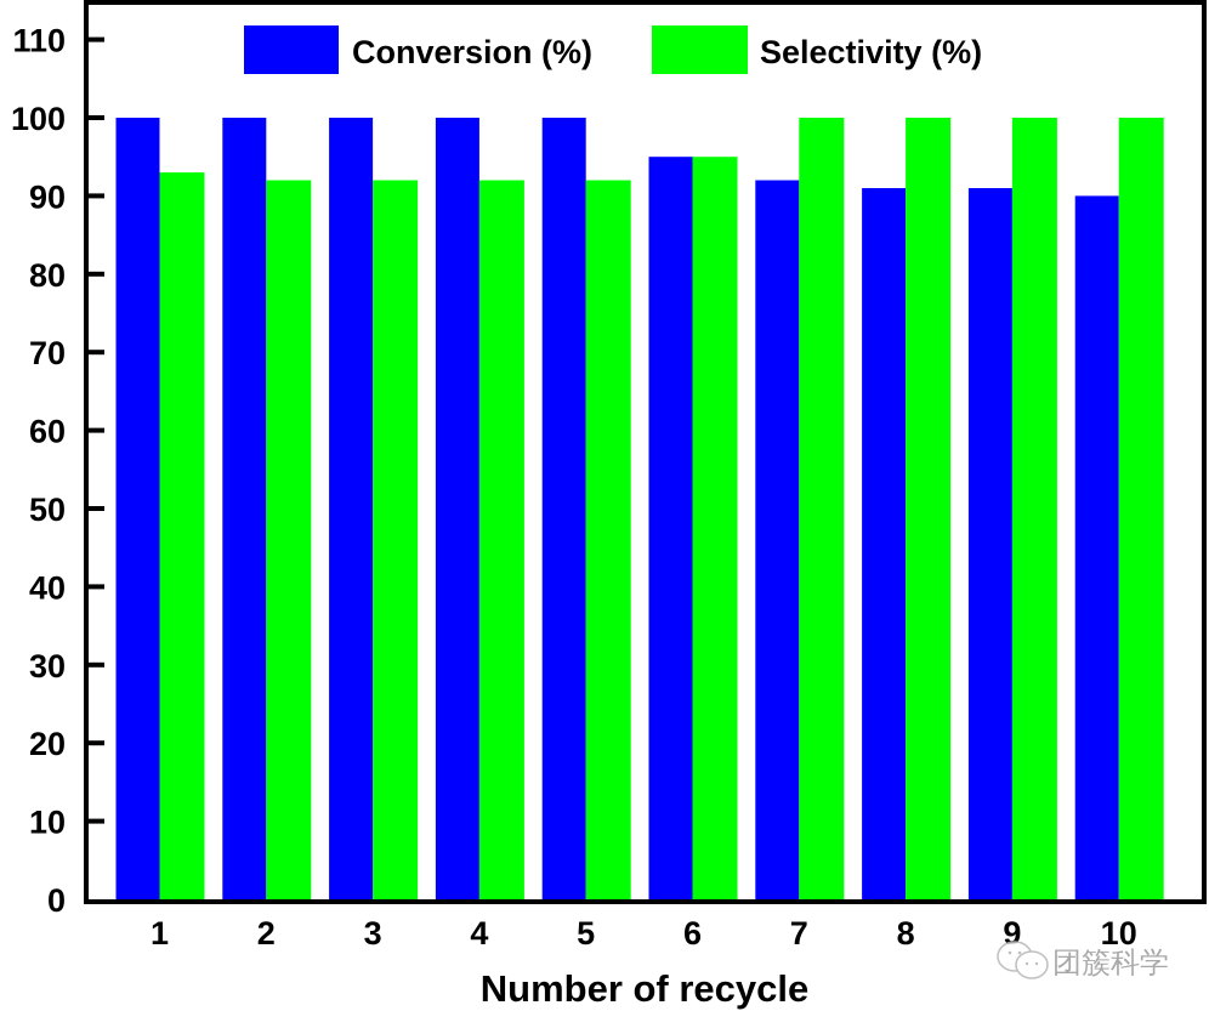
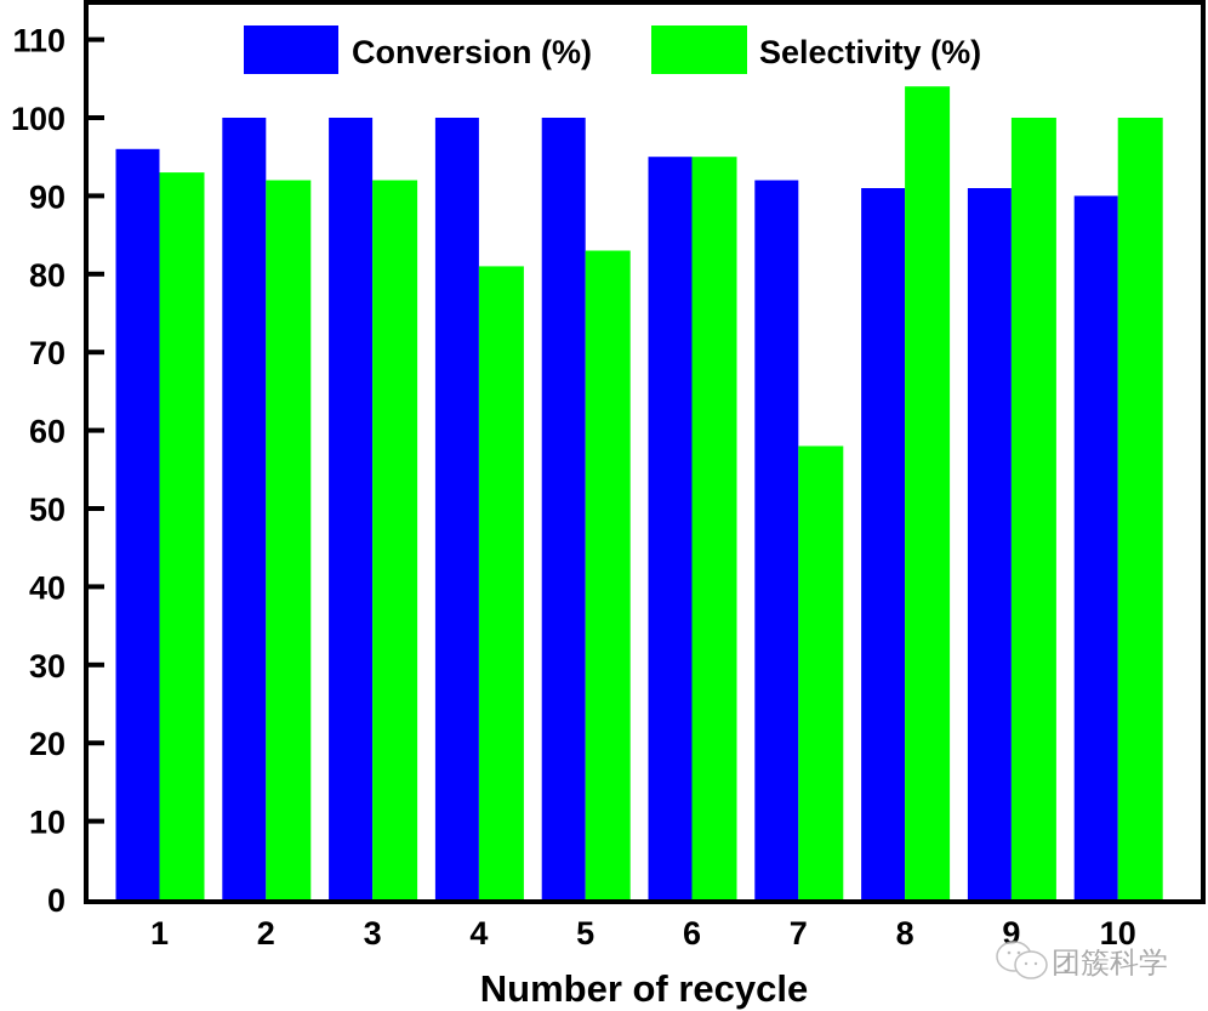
Conversion (%)/1: 100 -> 96
Selectivity (%)/4: 92 -> 81
Selectivity (%)/5: 92 -> 83
Selectivity (%)/7: 100 -> 58
Selectivity (%)/8: 100 -> 104
